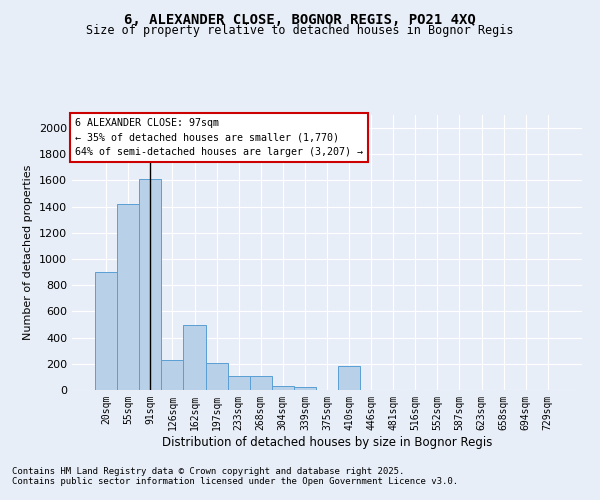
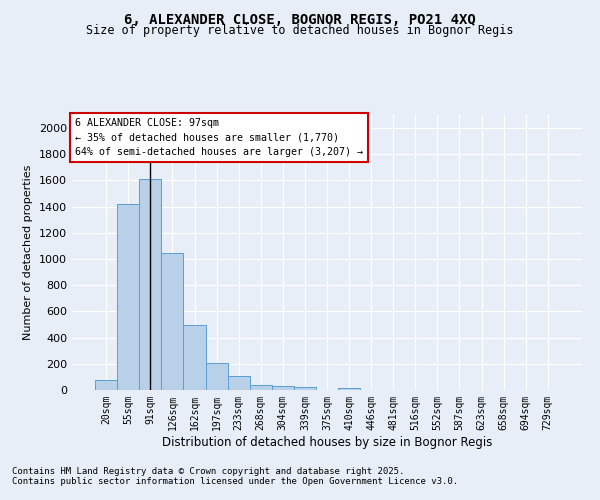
20sqm: 900 -> 80
126sqm: 230 -> 1050
268sqm: 110 -> 40
410sqm: 180 -> 20
